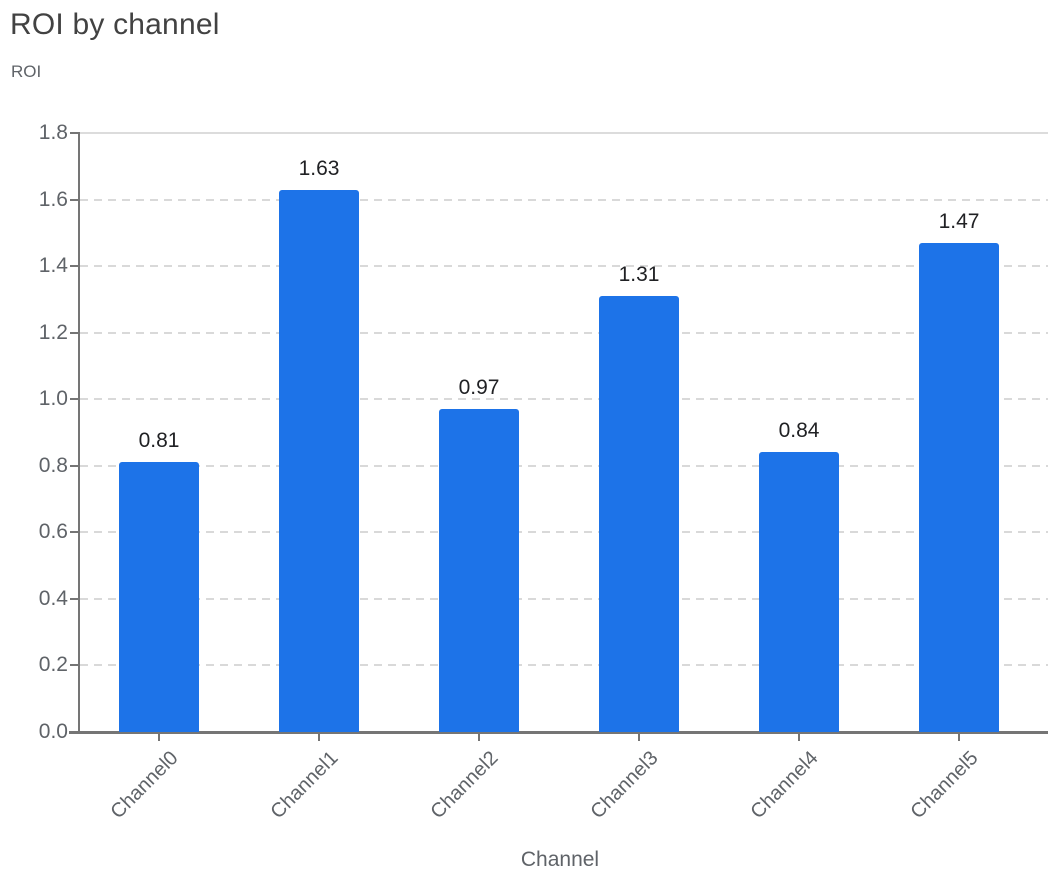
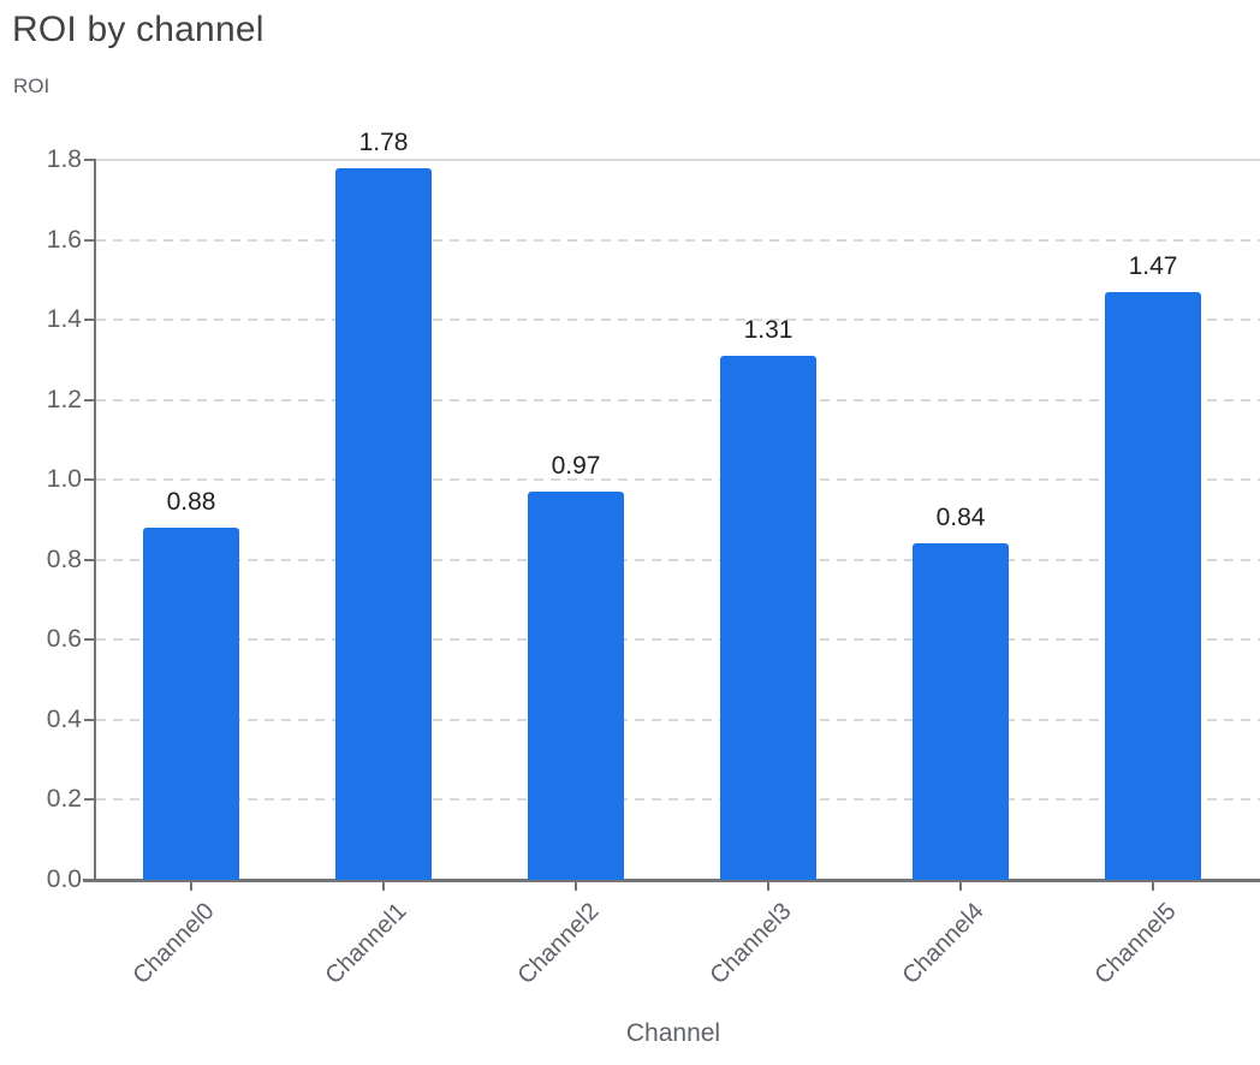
Channel0: 0.81 -> 0.88
Channel1: 1.63 -> 1.78
